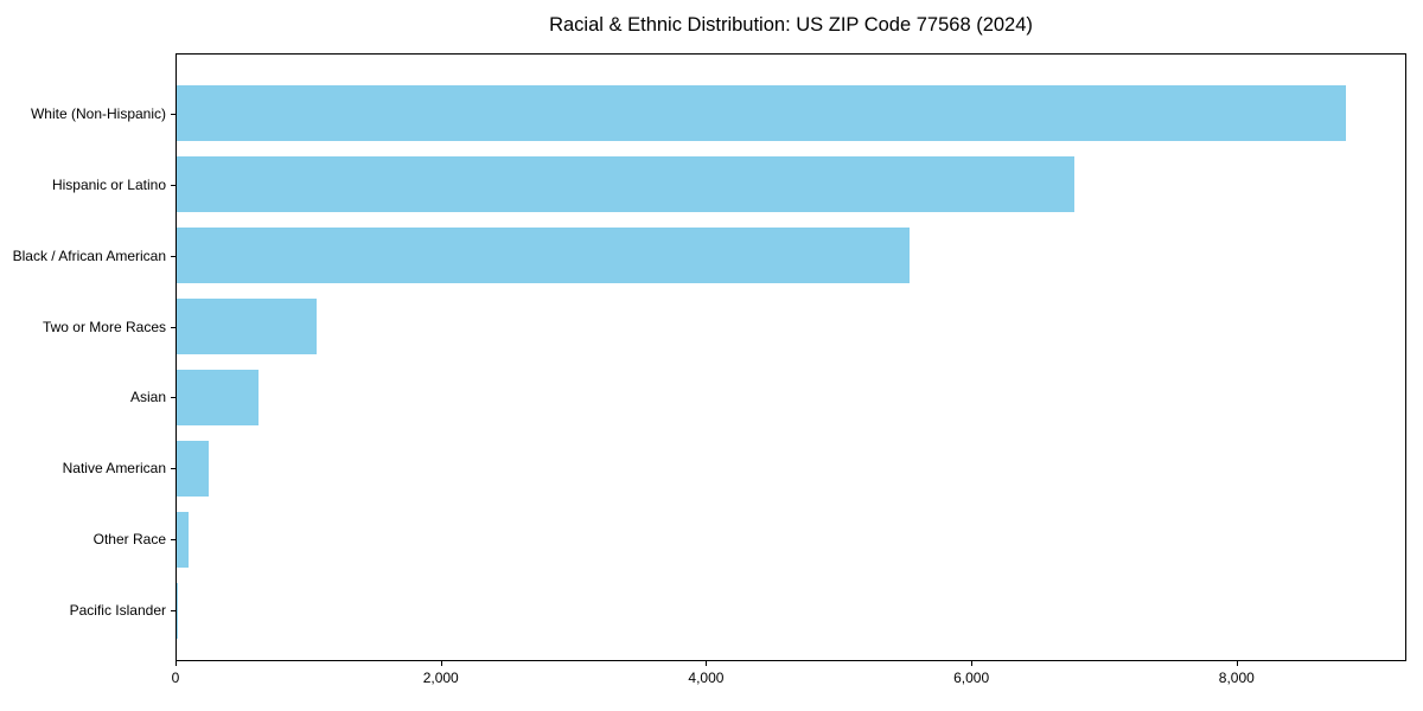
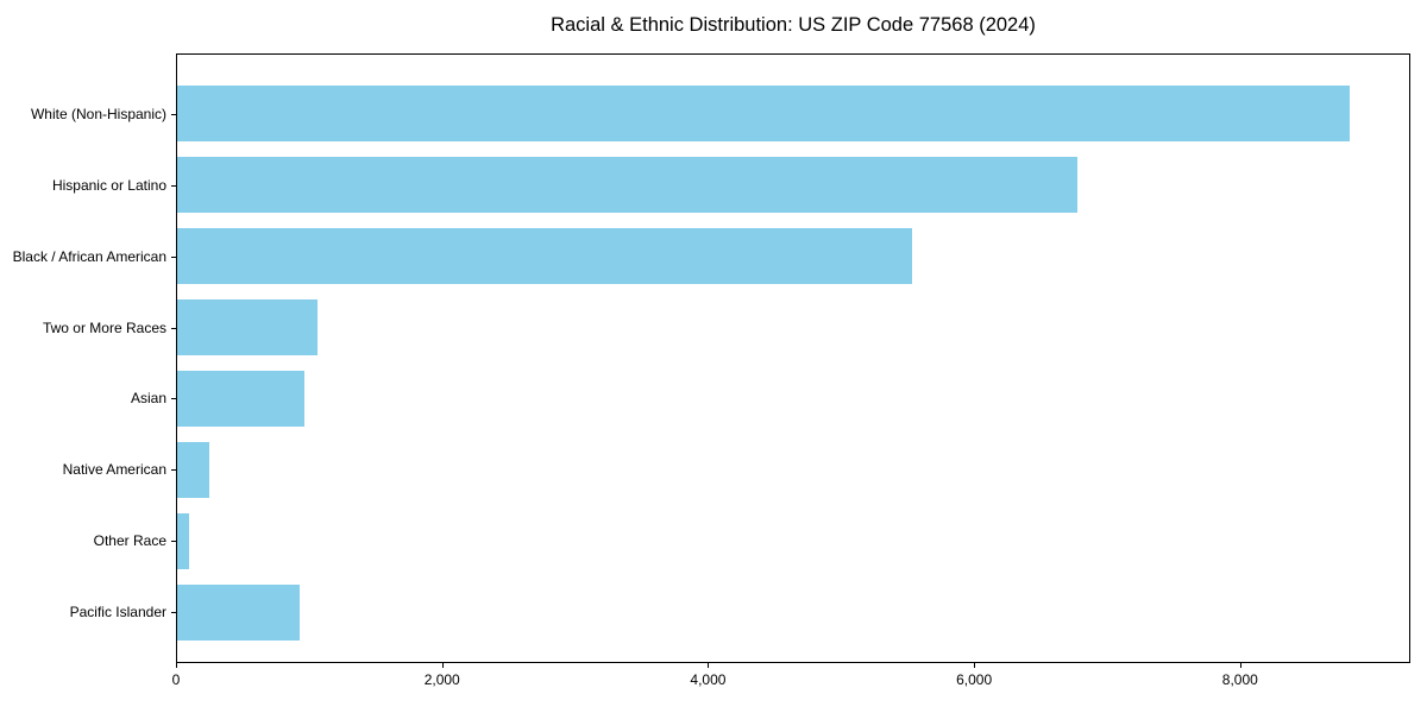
Asian: 620 -> 960
Pacific Islander: 10 -> 920
